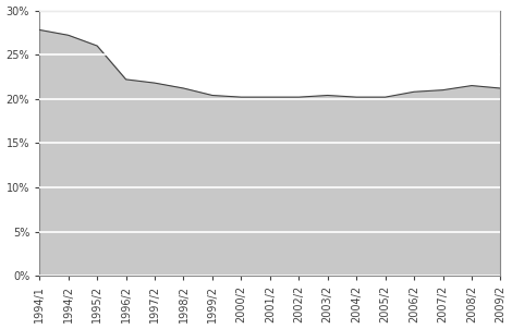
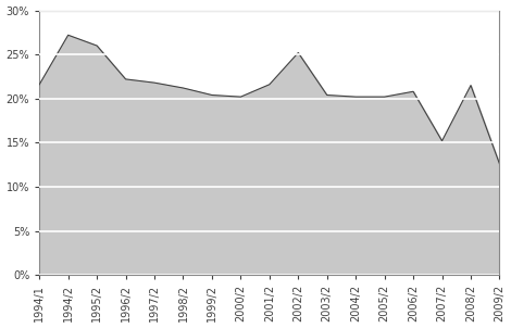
1994/1: 27.8% -> 21.6%
2001/2: 20.2% -> 21.6%
2002/2: 20.2% -> 25.2%
2007/2: 21.0% -> 15.2%
2009/2: 21.2% -> 12.6%
